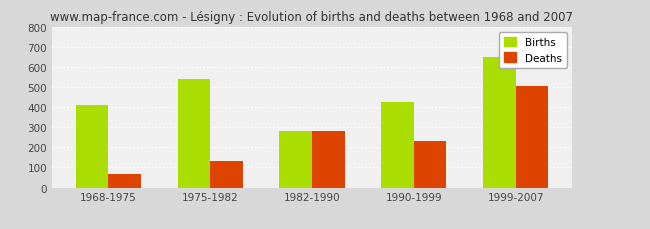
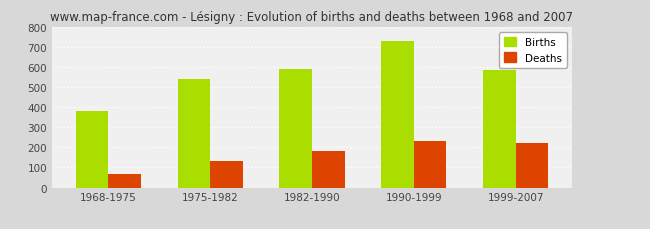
Births/1968-1975: 410 -> 380
Births/1982-1990: 280 -> 590
Deaths/1982-1990: 280 -> 180
Births/1990-1999: 425 -> 730
Births/1999-2007: 650 -> 585
Deaths/1999-2007: 505 -> 222
